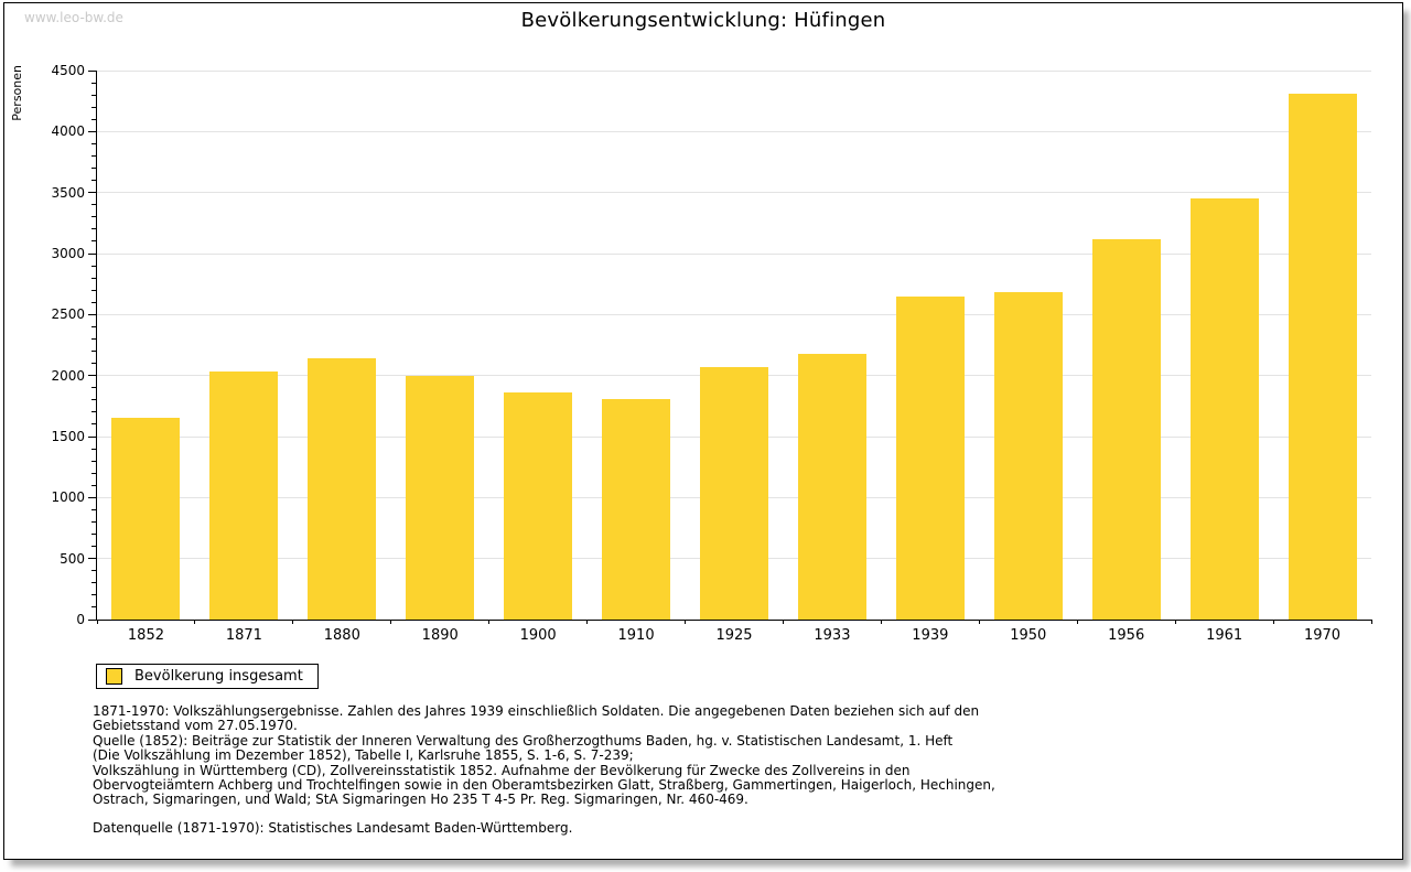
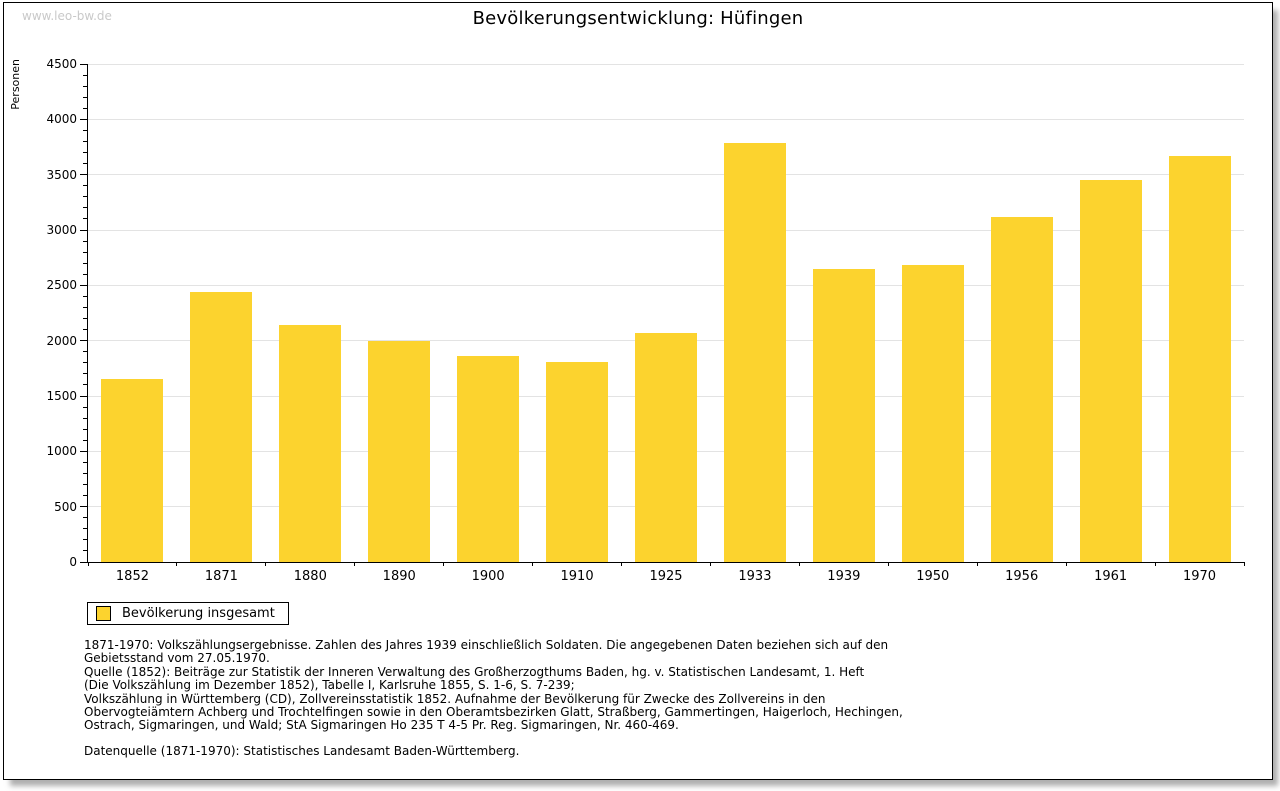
1871: 2030 -> 2440
1933: 2180 -> 3790
1970: 4310 -> 3670
